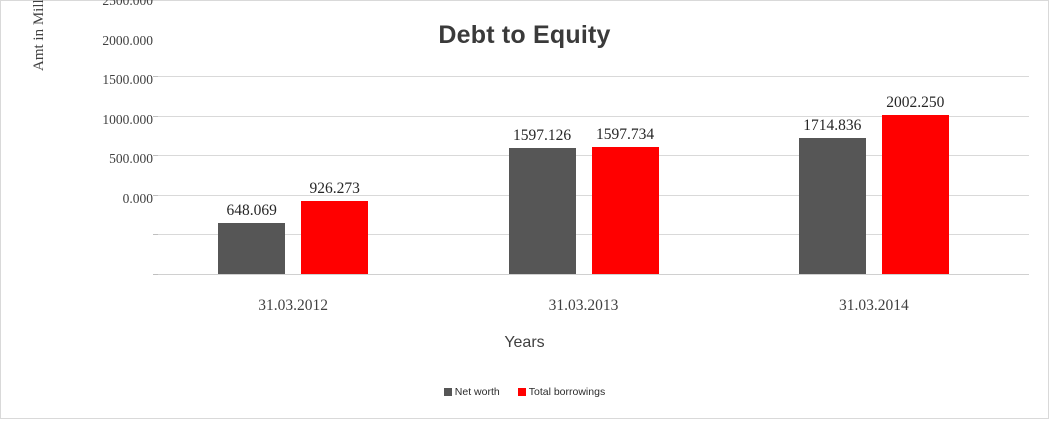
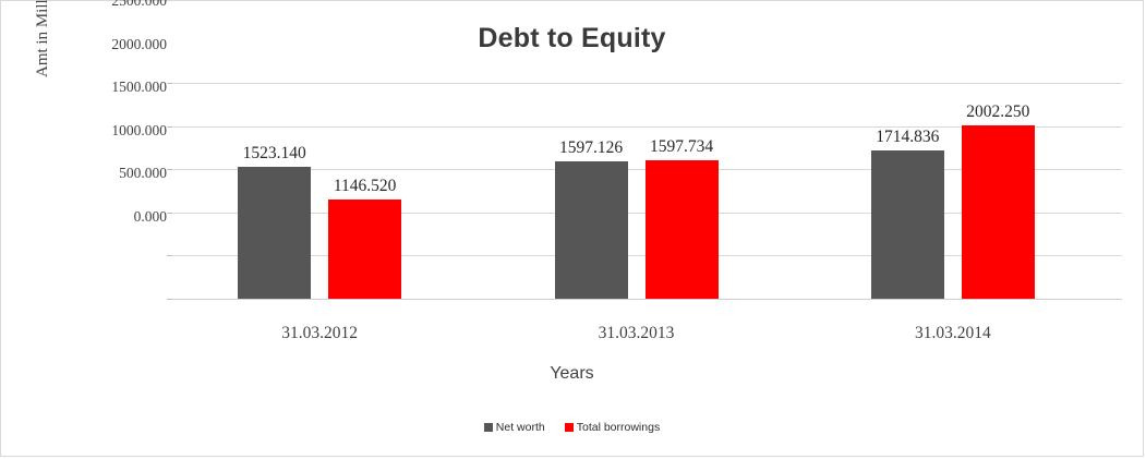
Net worth/31.03.2012: 648.069 -> 1523.140
Total borrowings/31.03.2012: 926.273 -> 1146.520
